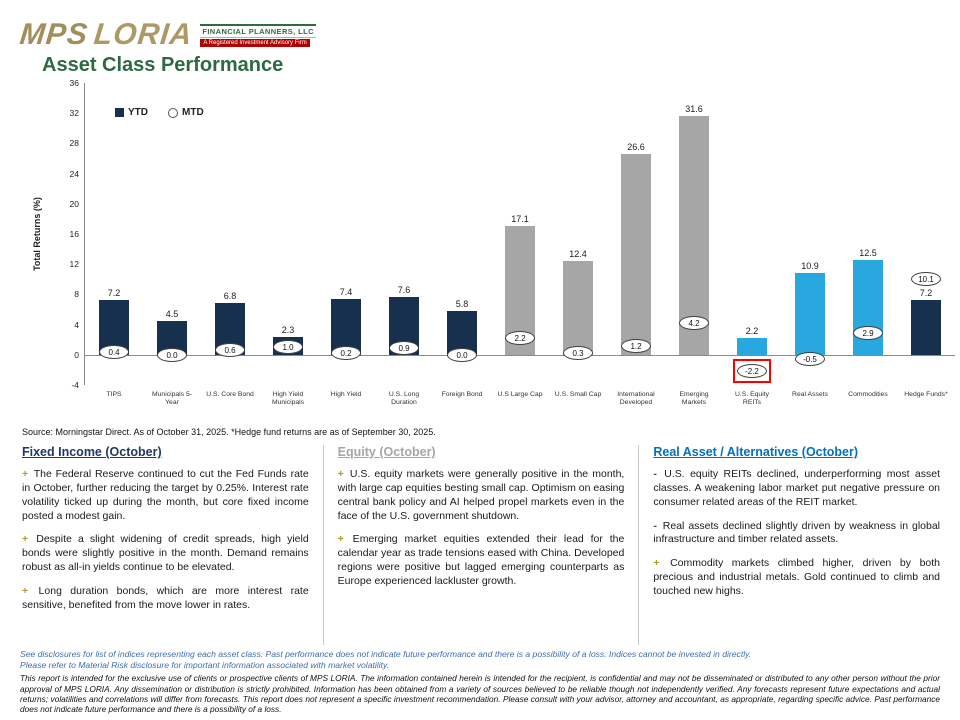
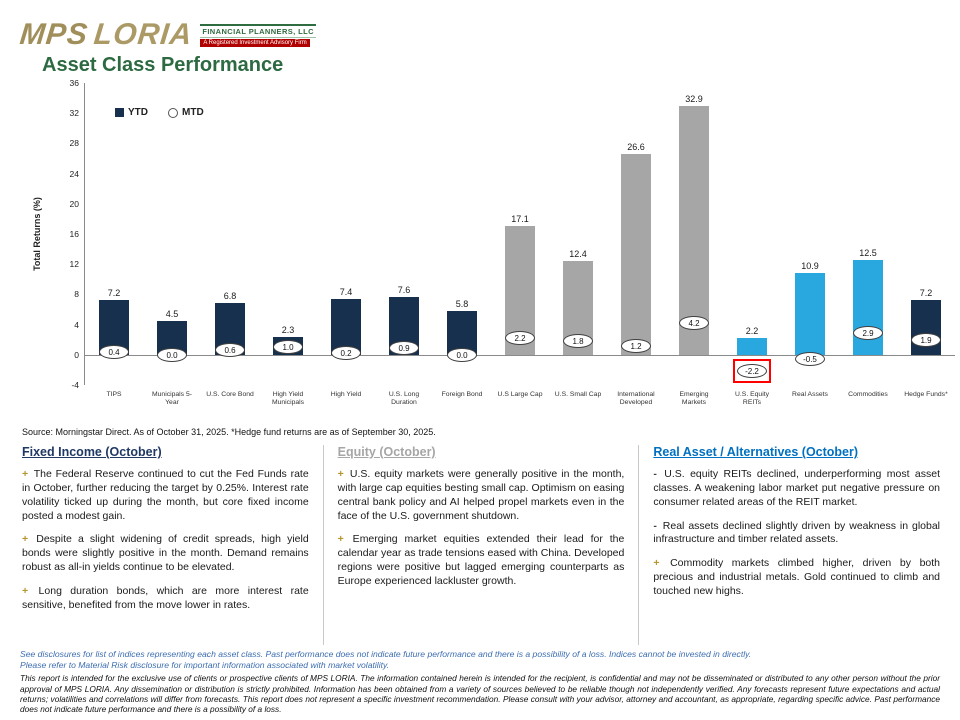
MTD/U.S. Small Cap: 0.3 -> 1.8
YTD/Emerging Markets: 31.6 -> 32.9
MTD/Hedge Funds*: 10.1 -> 1.9
